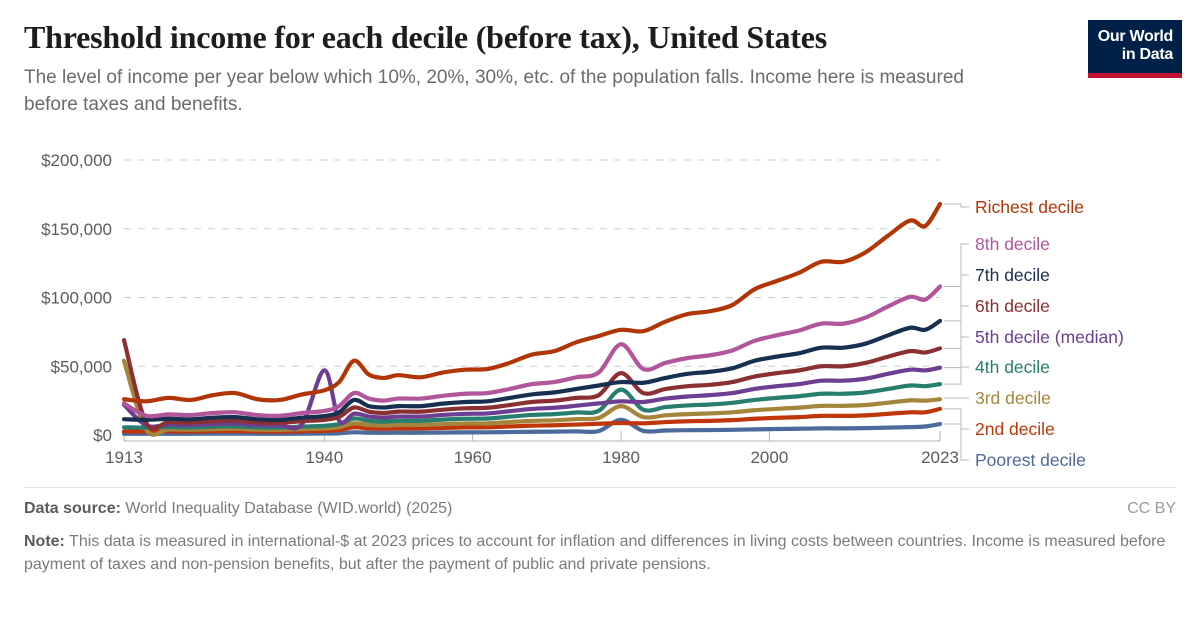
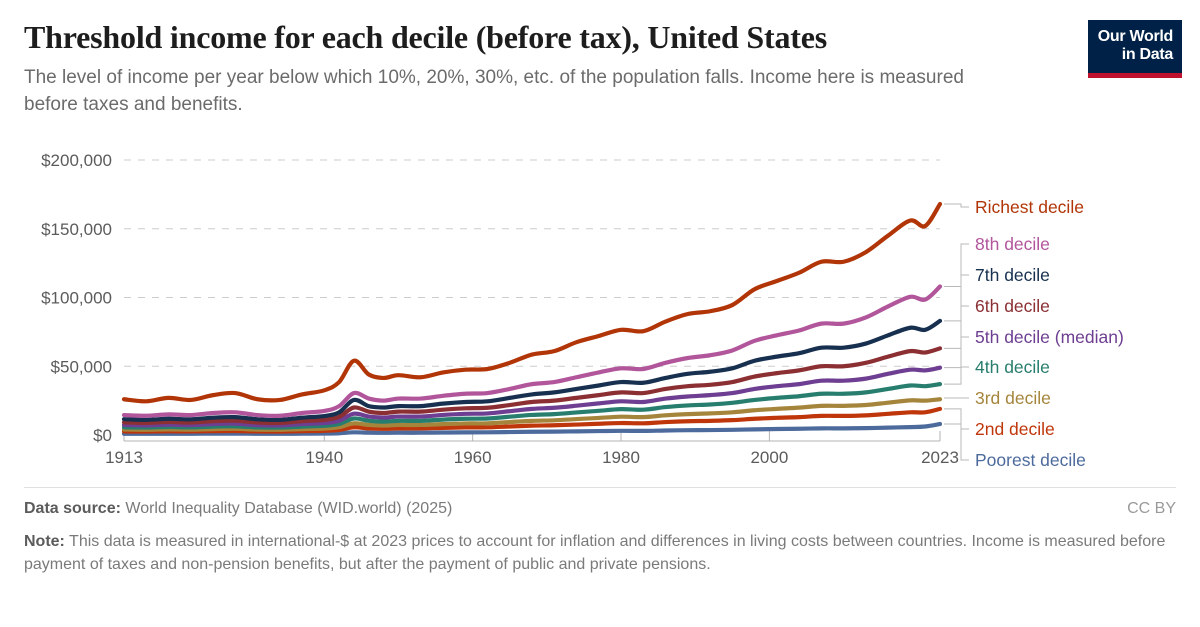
8th decile/1913: $23000 -> $14000
6th decile/1913: $69000 -> $9000
5th decile (median)/1913: $22000 -> $7000
3rd decile/1913: $54000 -> $4000
5th decile (median)/1940: $47000 -> $9000
8th decile/1980: $66000 -> $48000
6th decile/1980: $45000 -> $31000
4th decile/1980: $33000 -> $19000
3rd decile/1980: $21000 -> $13000
Poorest decile/1980: $11000 -> $3000
